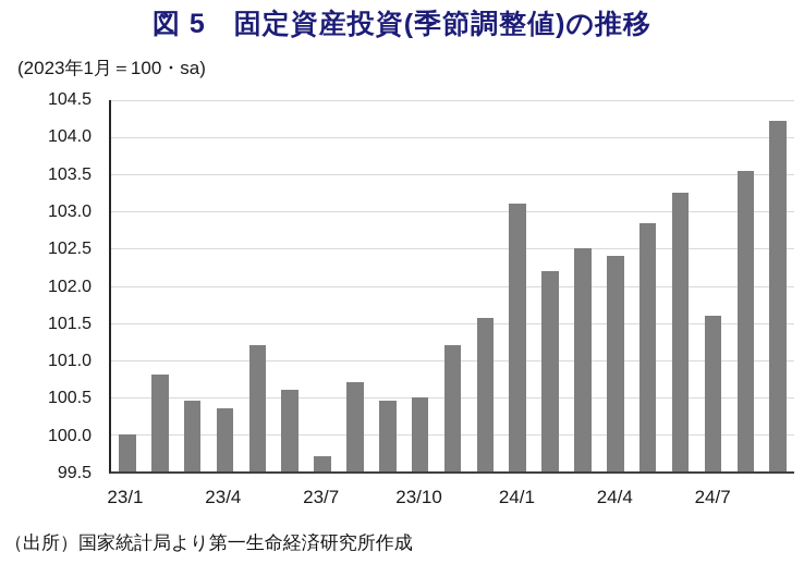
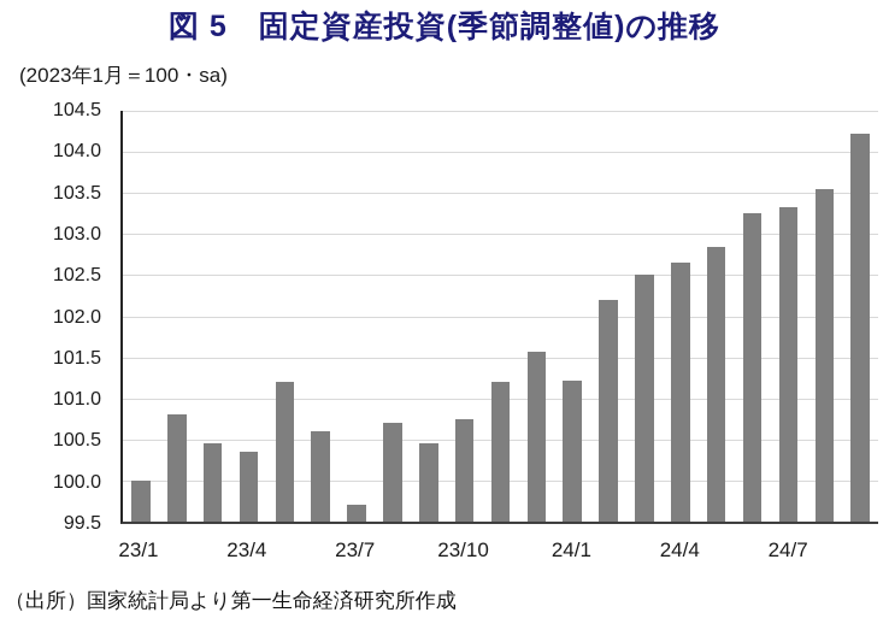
23/10: 100.5 -> 100.8
24/1: 103.1 -> 101.2
24/4: 102.4 -> 102.7
24/7: 101.6 -> 103.3
